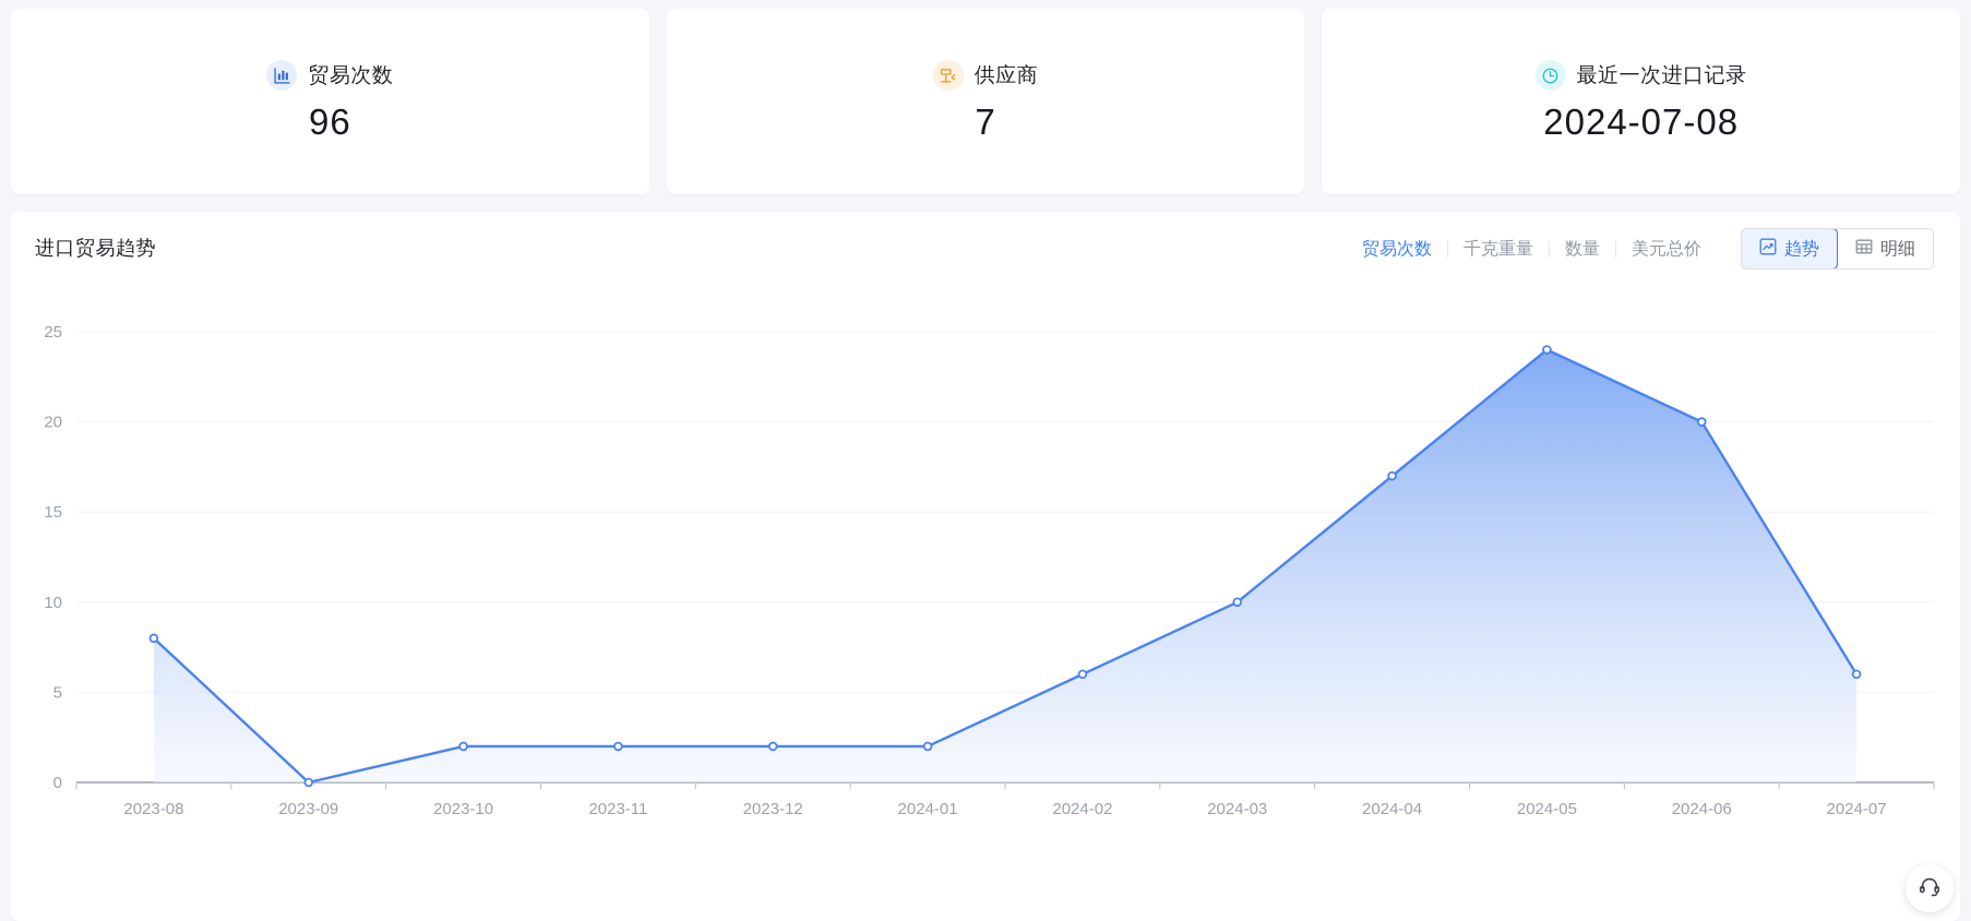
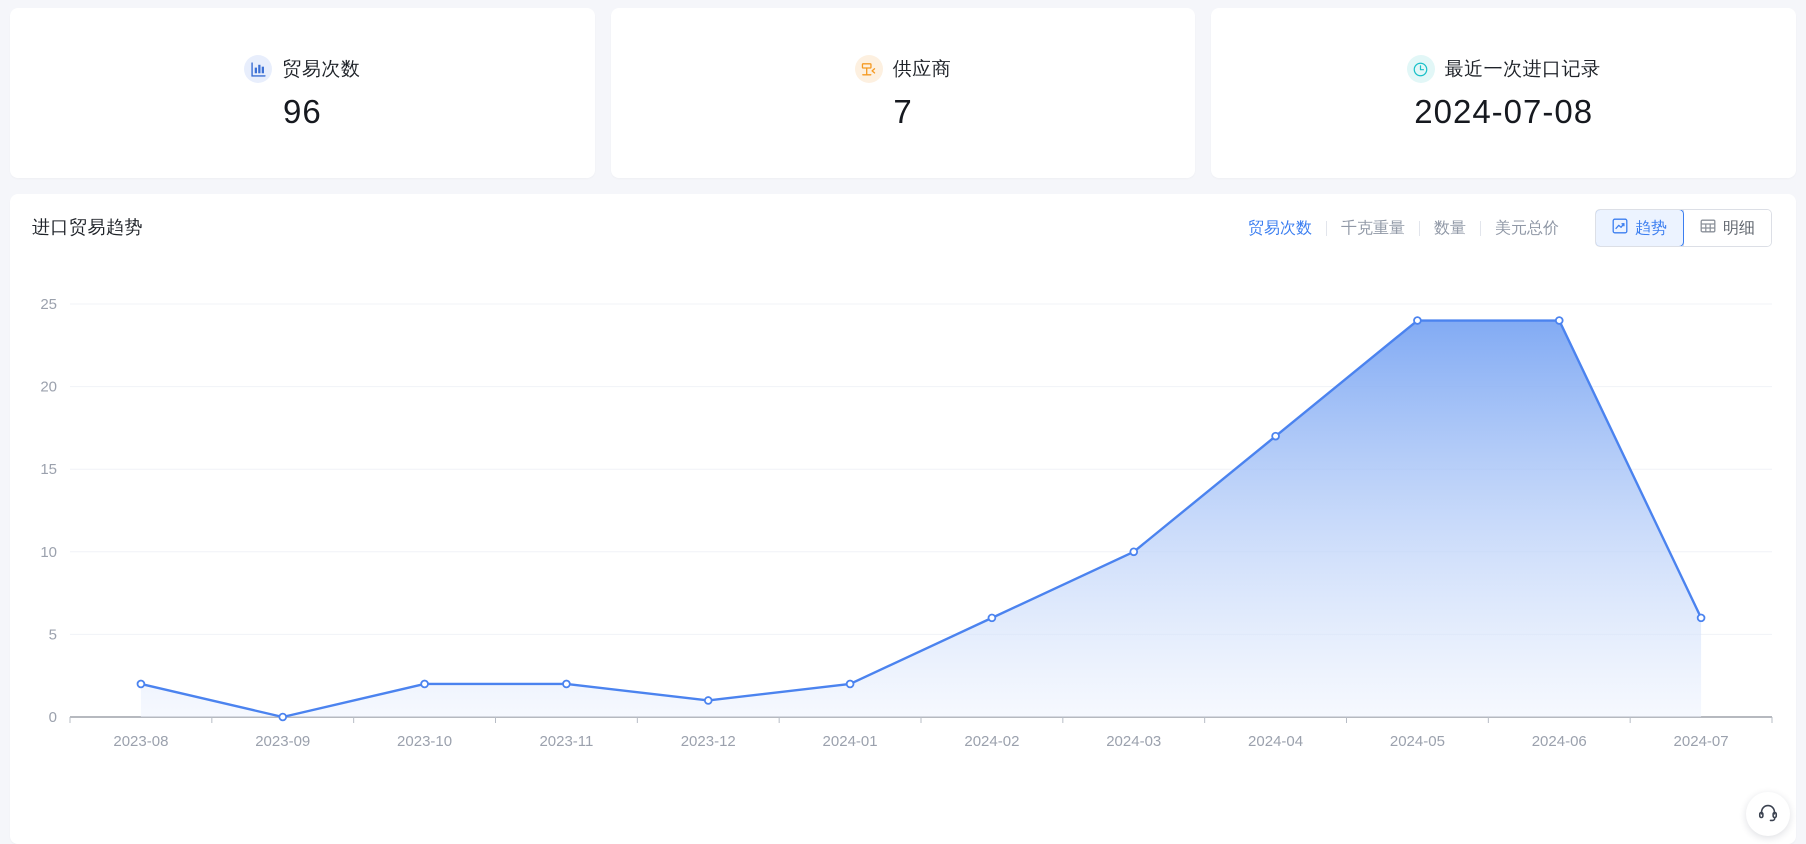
2023-08: 8 -> 2
2023-12: 2 -> 1
2024-06: 20 -> 24
